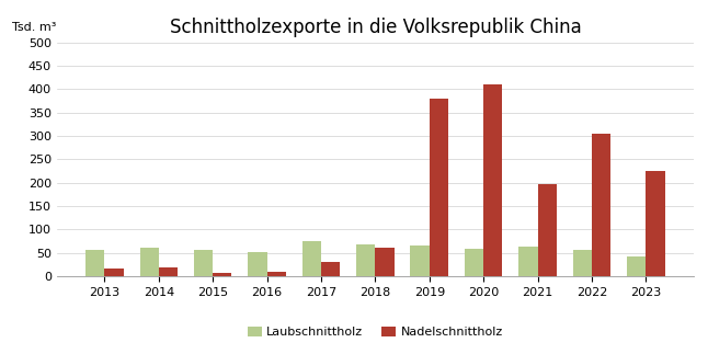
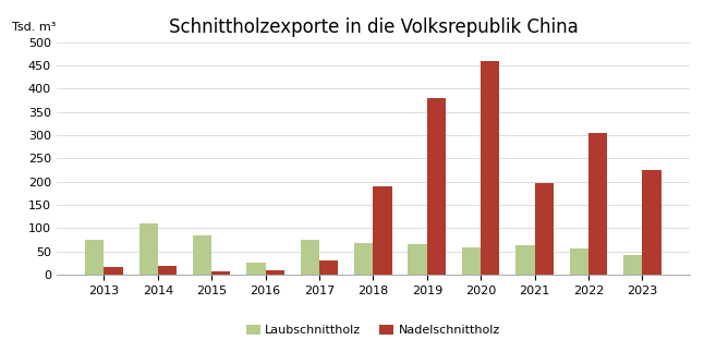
Laubschnittholz/2013: 56 -> 75
Laubschnittholz/2014: 61 -> 110
Laubschnittholz/2015: 57 -> 85
Laubschnittholz/2016: 51 -> 25
Nadelschnittholz/2018: 61 -> 190
Nadelschnittholz/2020: 410 -> 460
